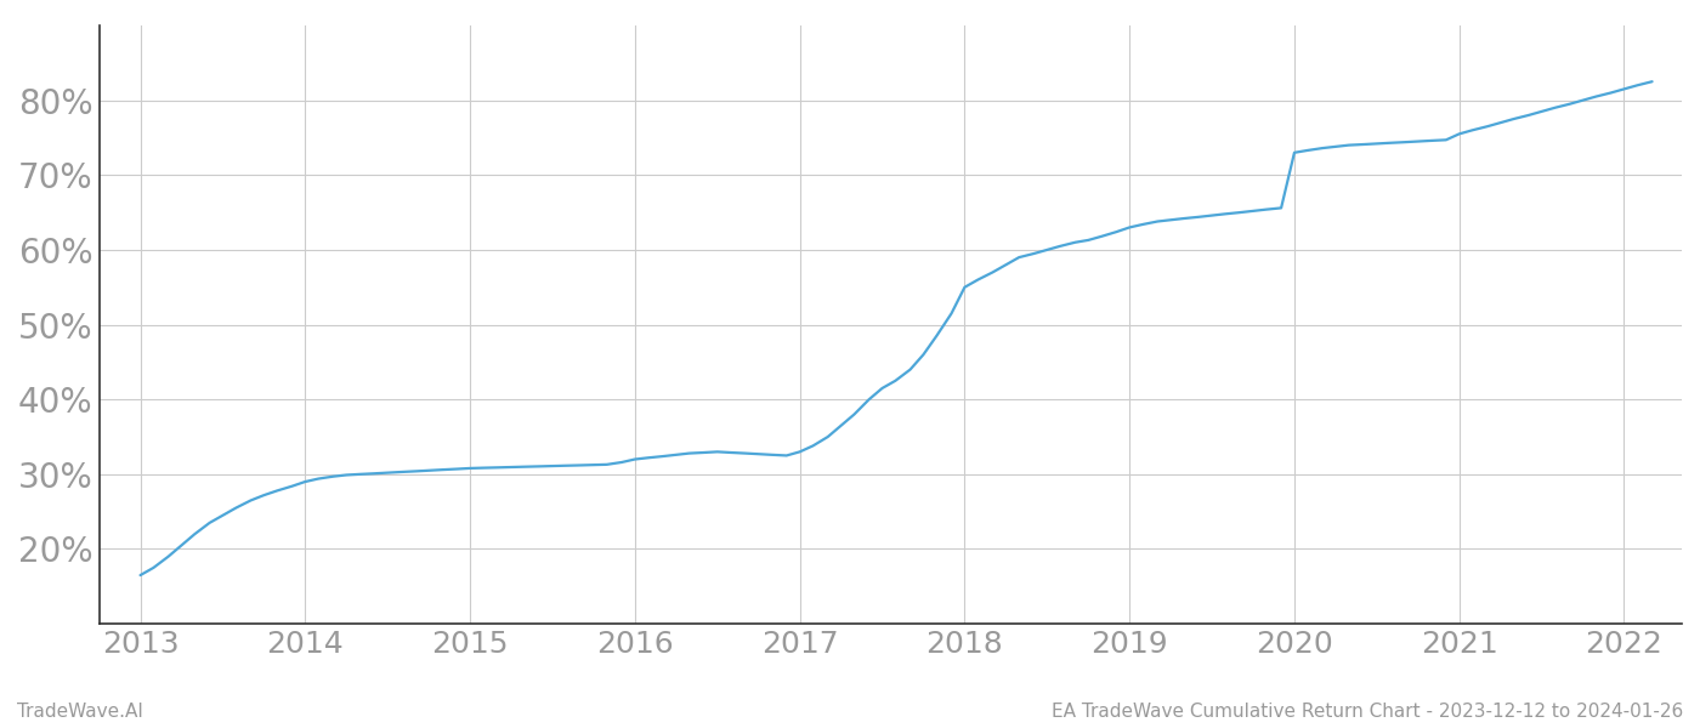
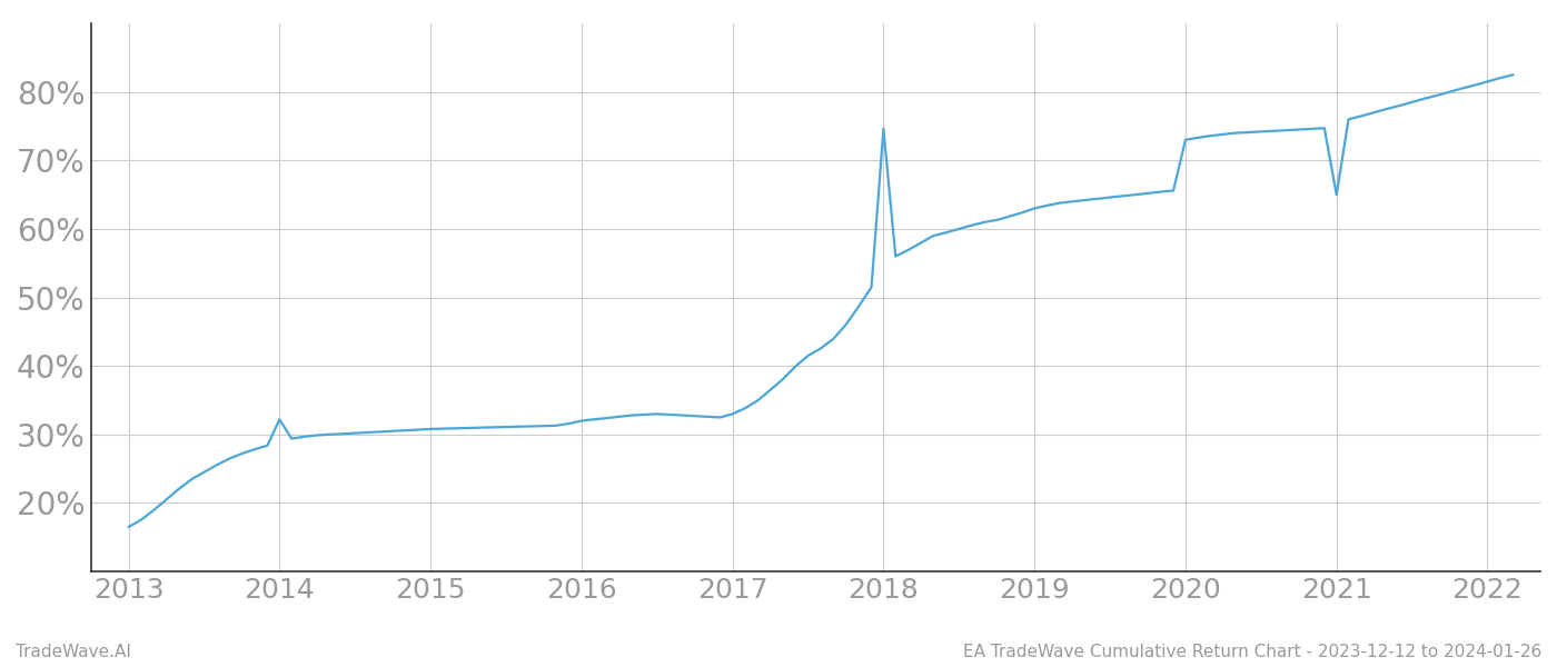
2014: 29.0% -> 32.2%
2018: 55.0% -> 74.6%
2021: 75.5% -> 65.0%
